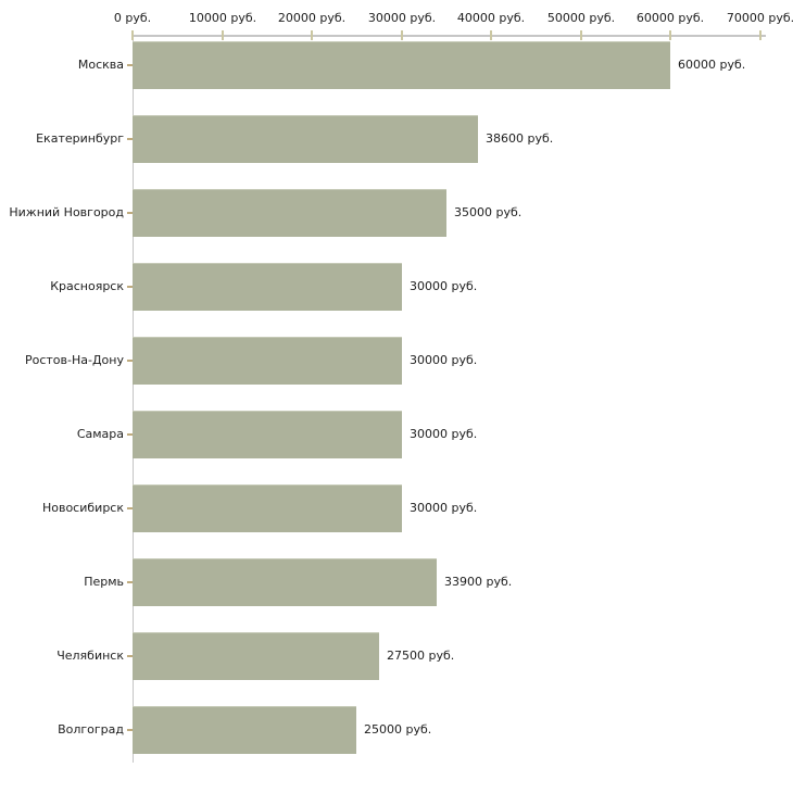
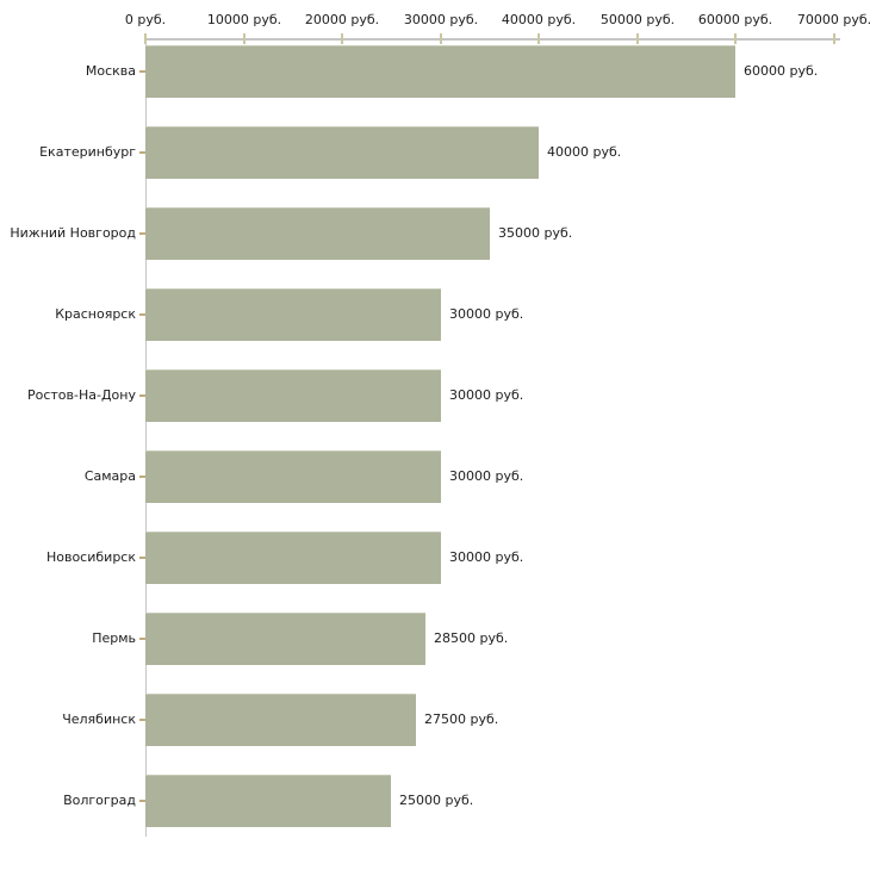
Екатеринбург: 38600 -> 40000
Пермь: 33900 -> 28500
